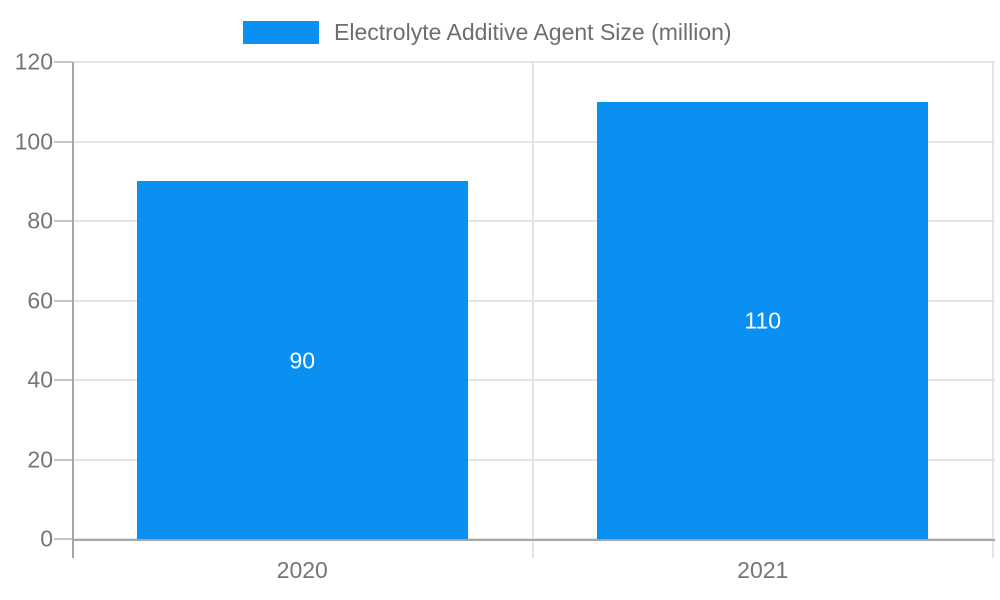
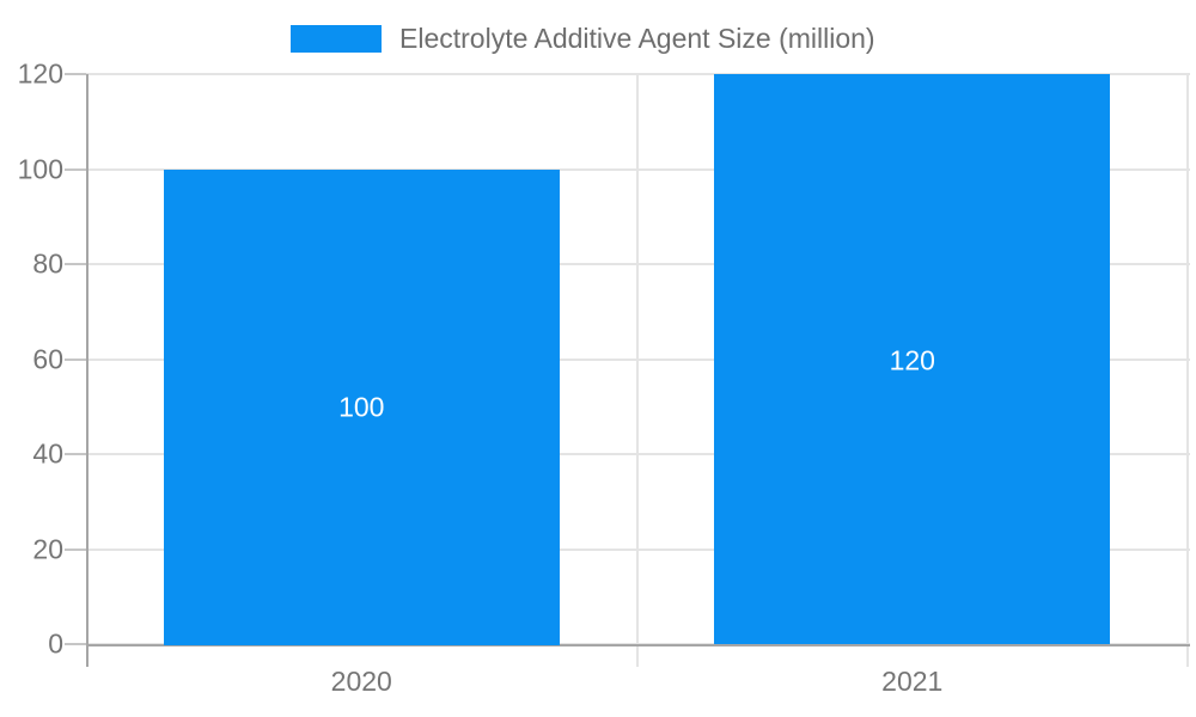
2020: 90 -> 100
2021: 110 -> 120
